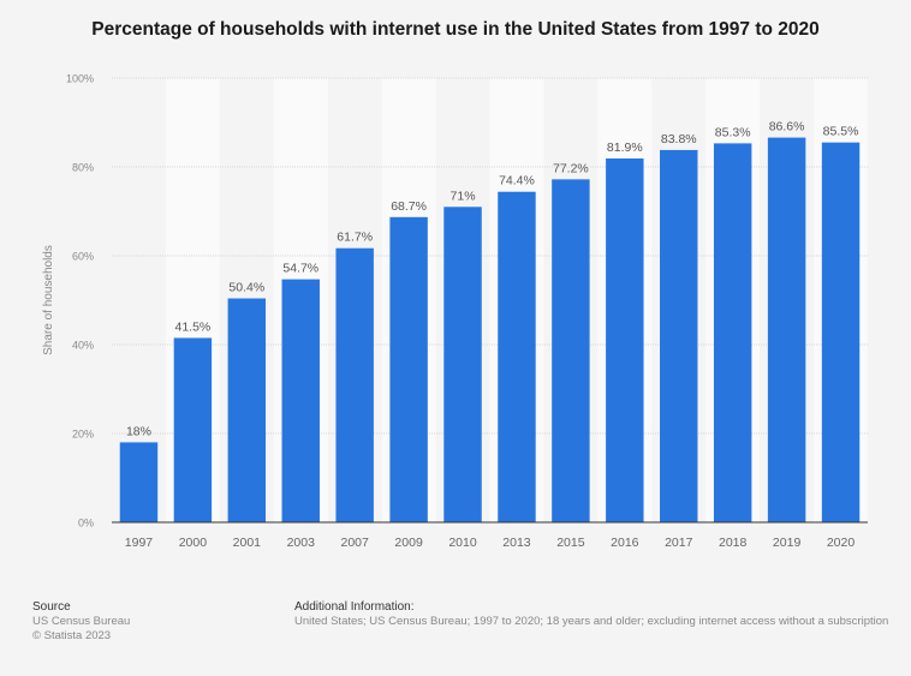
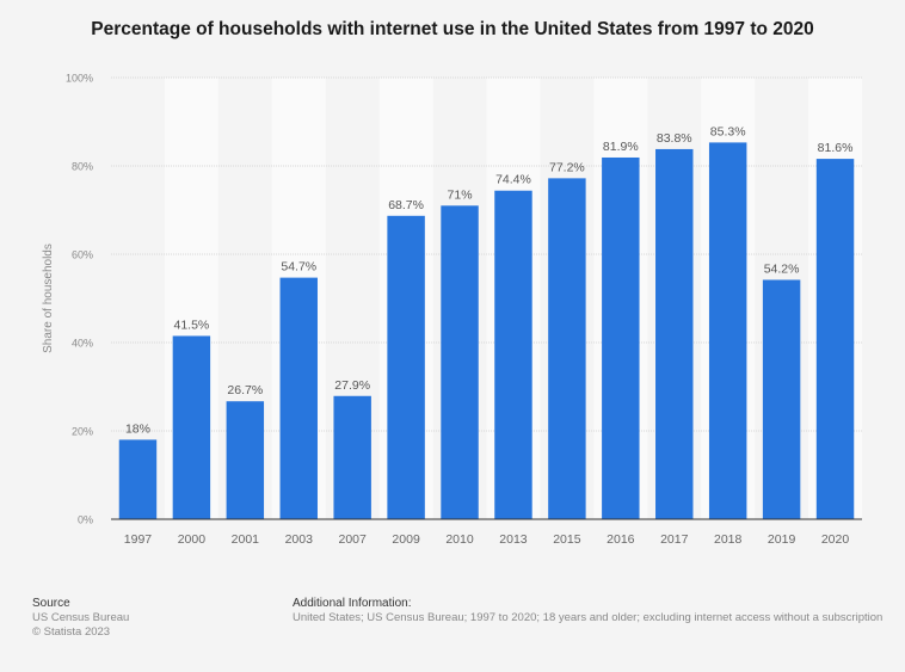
2001: 50.4% -> 26.7%
2007: 61.7% -> 27.9%
2019: 86.6% -> 54.2%
2020: 85.5% -> 81.6%
